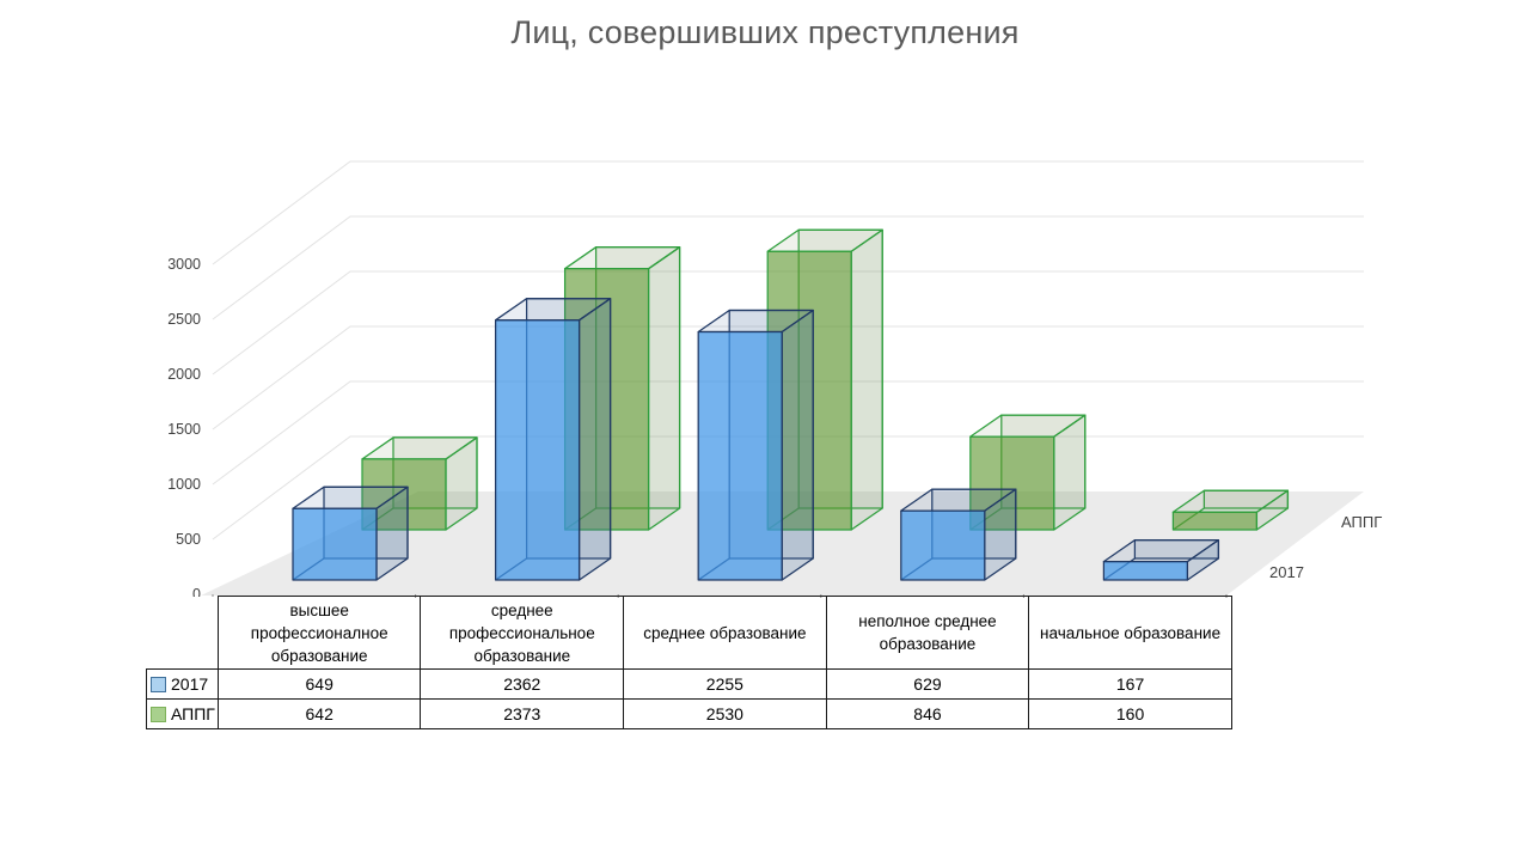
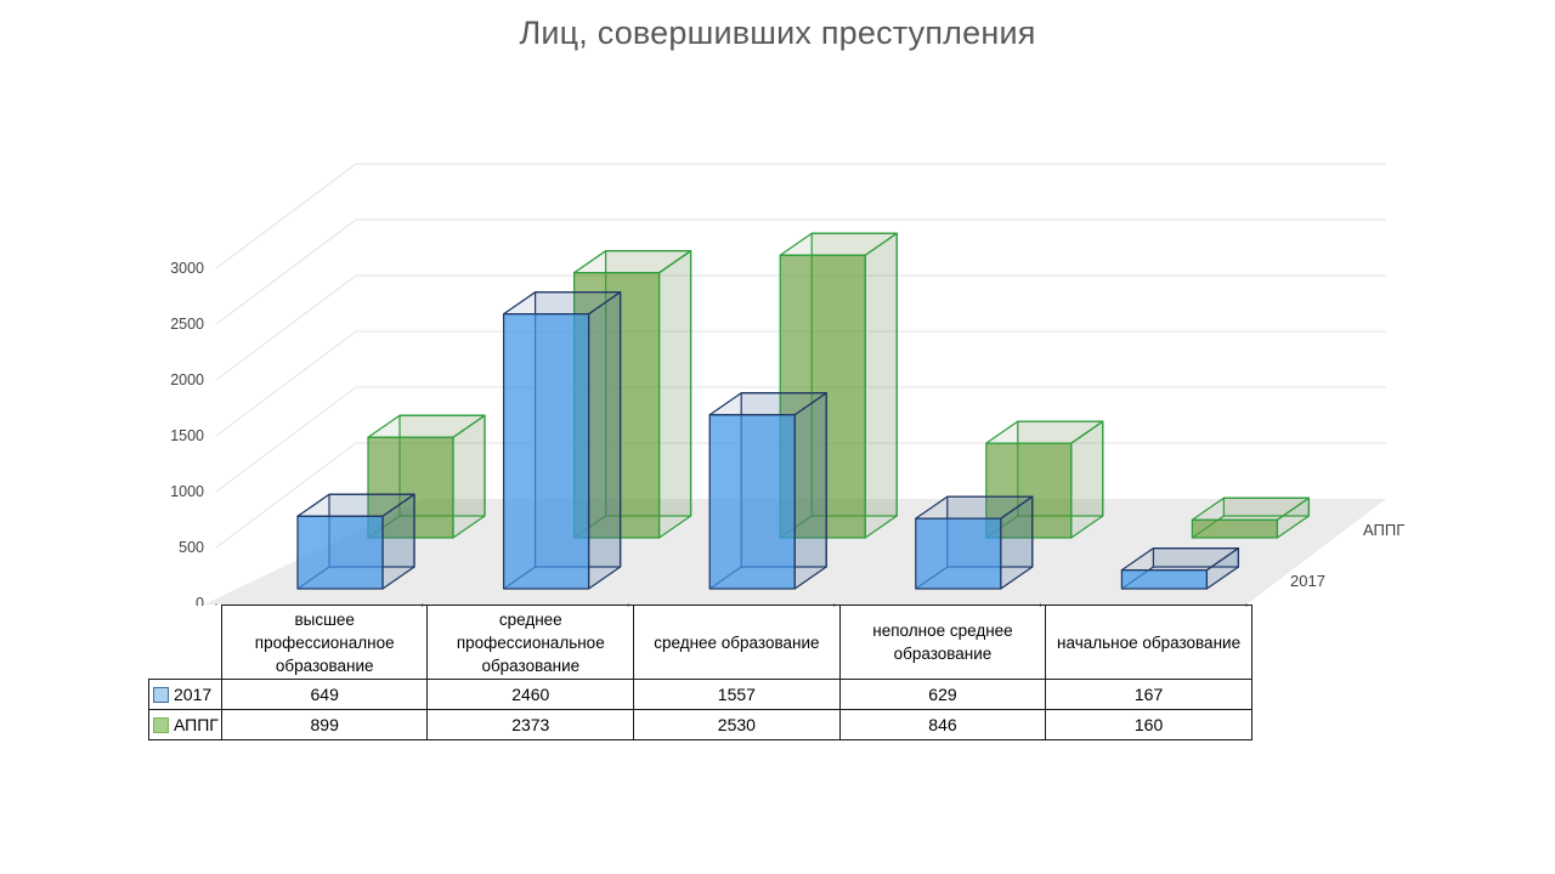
АППГ/высшее профессионалное образование: 642 -> 899
2017/среднее профессиональное образование: 2362 -> 2460
2017/среднее образование: 2255 -> 1557
